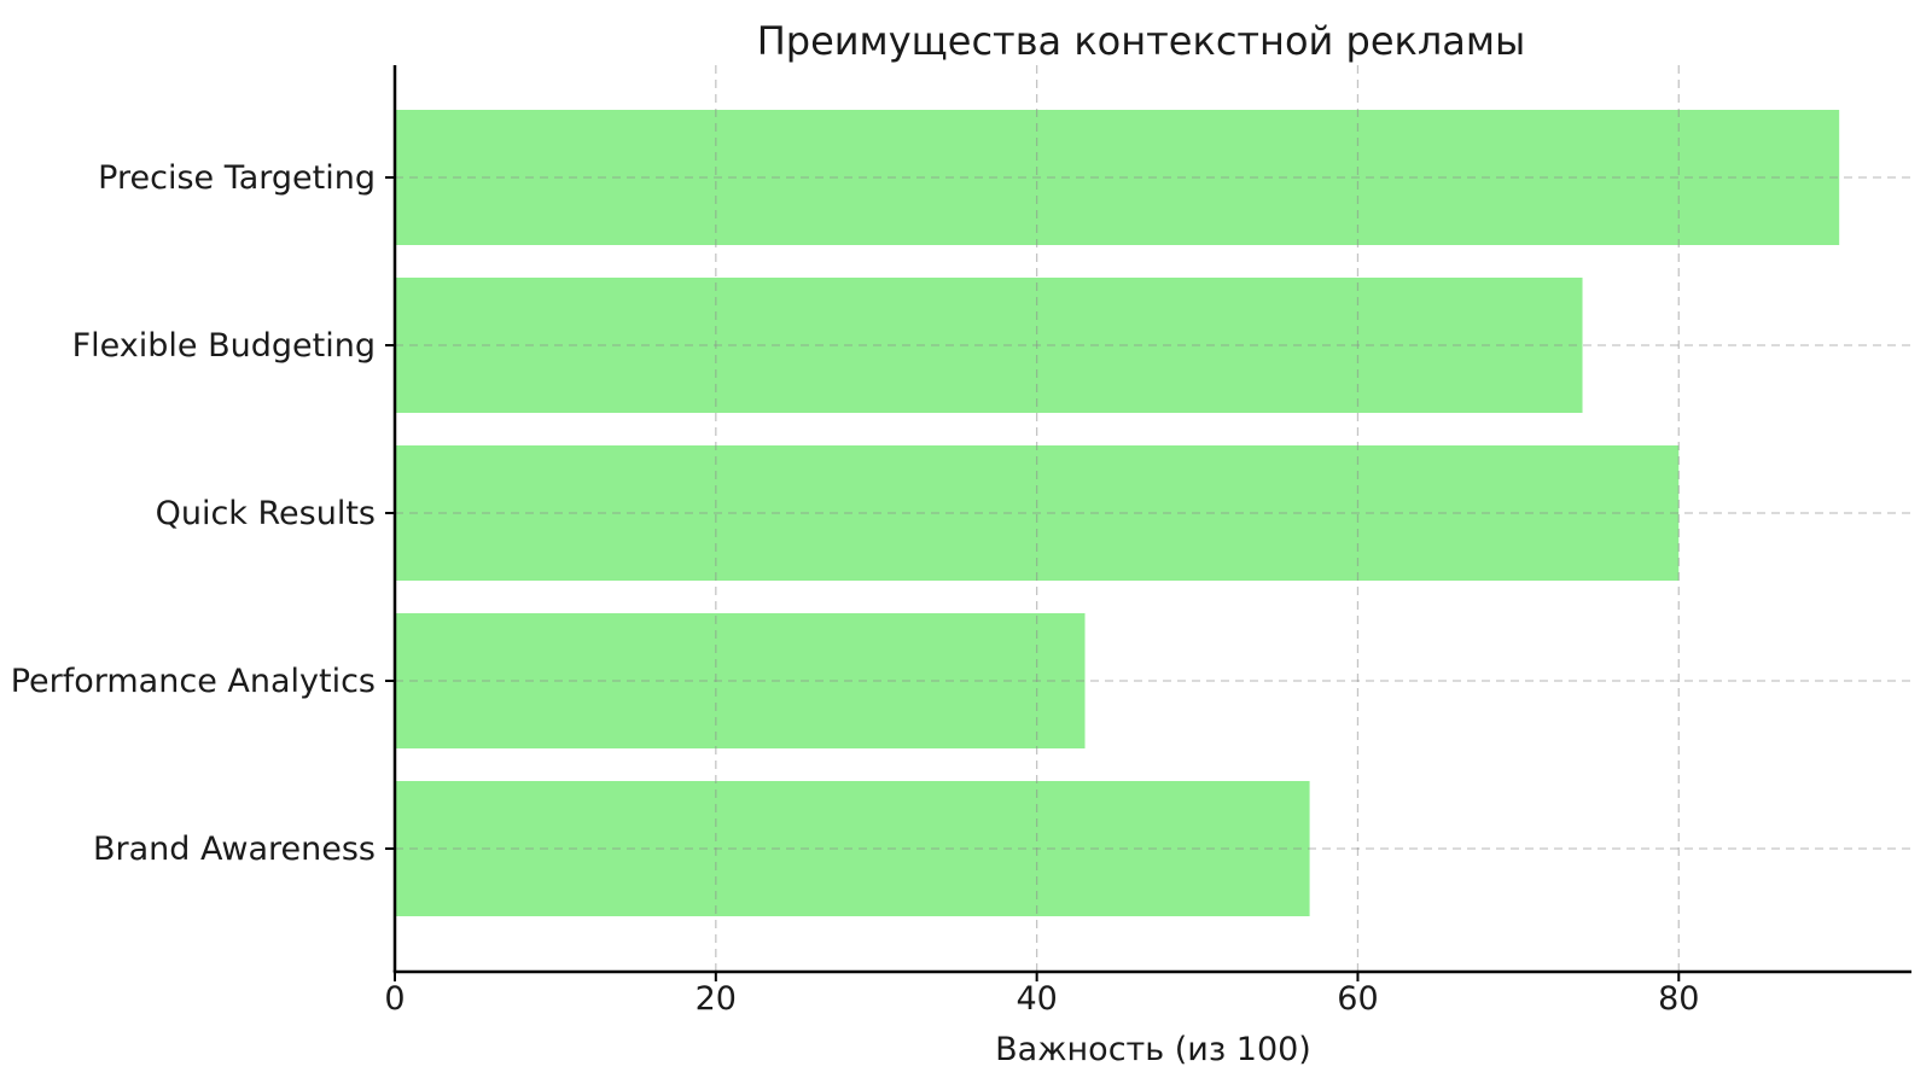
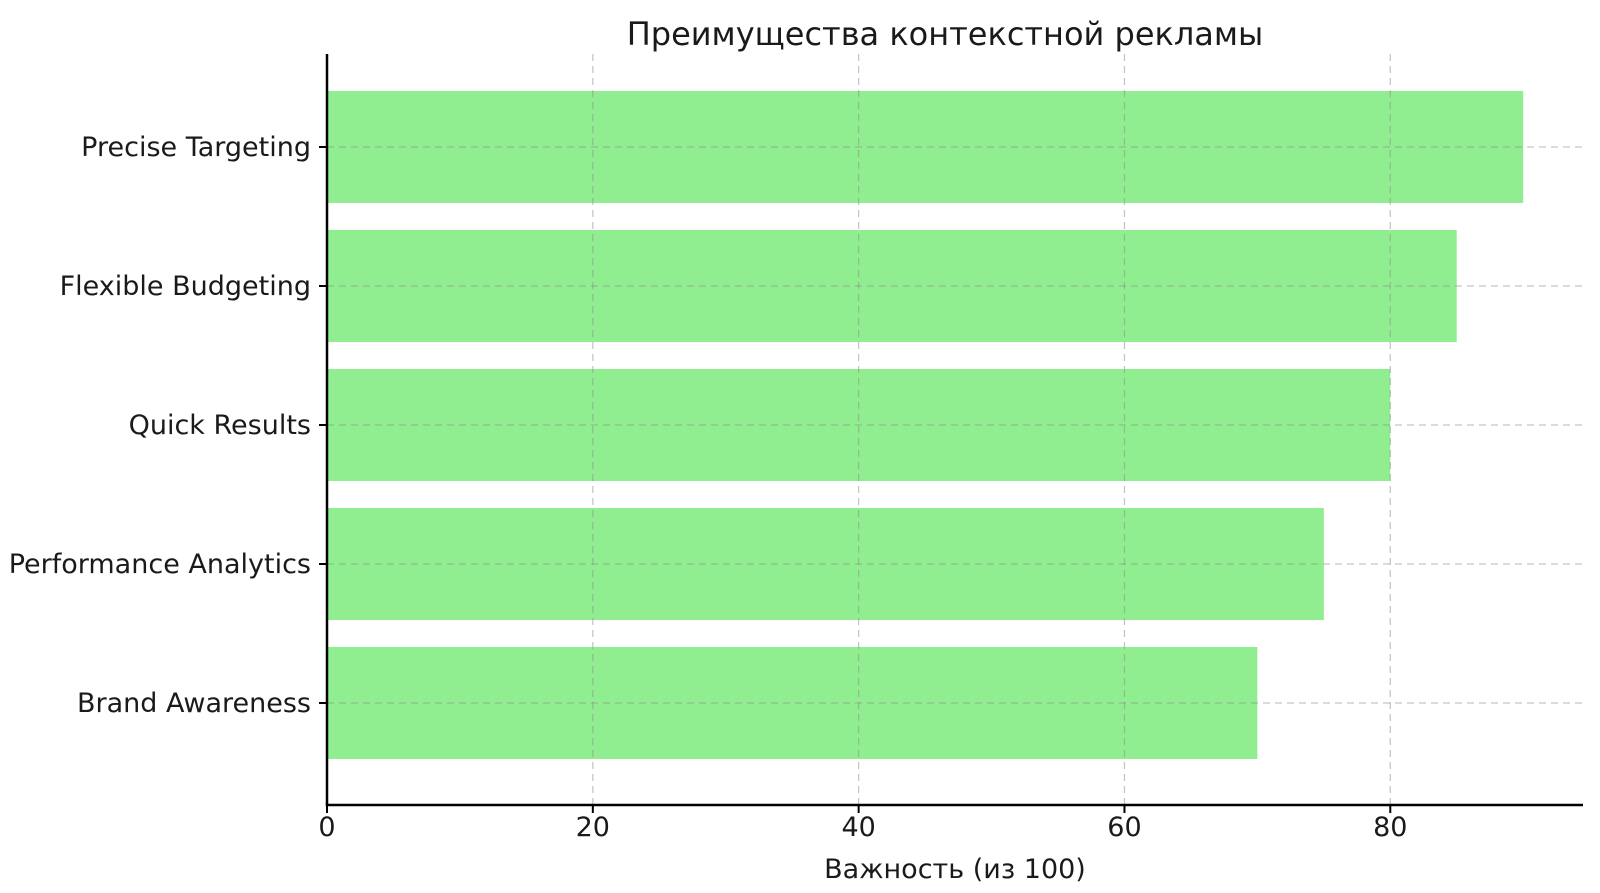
Flexible Budgeting: 74 -> 85
Performance Analytics: 43 -> 75
Brand Awareness: 57 -> 70
